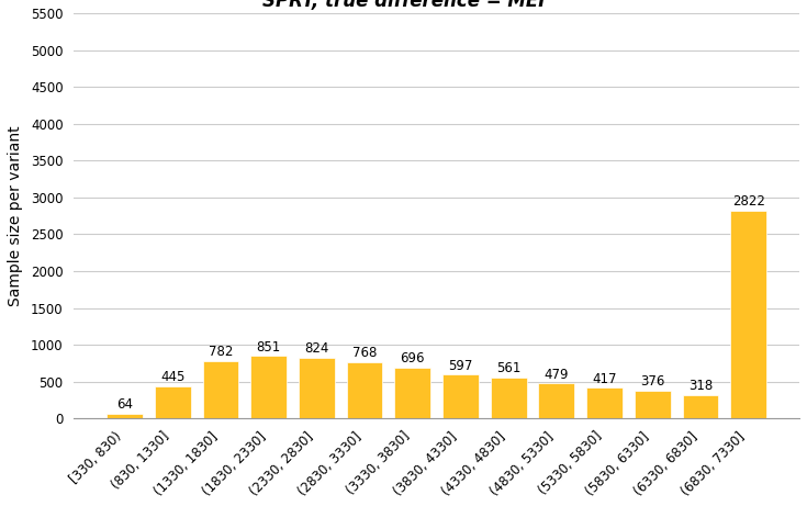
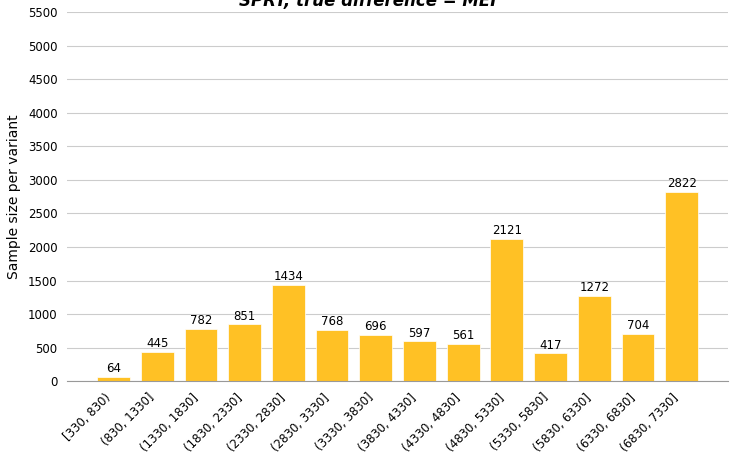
(2330, 2830]: 824 -> 1434
(4830, 5330]: 479 -> 2121
(5830, 6330]: 376 -> 1272
(6330, 6830]: 318 -> 704
